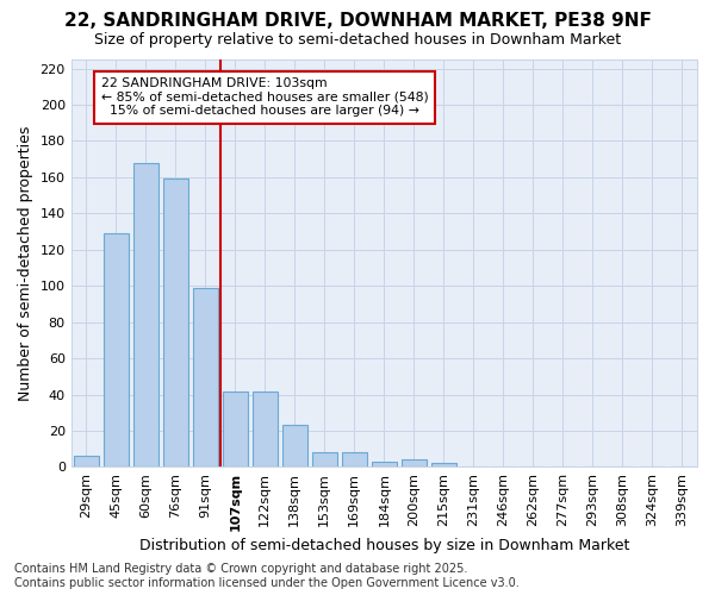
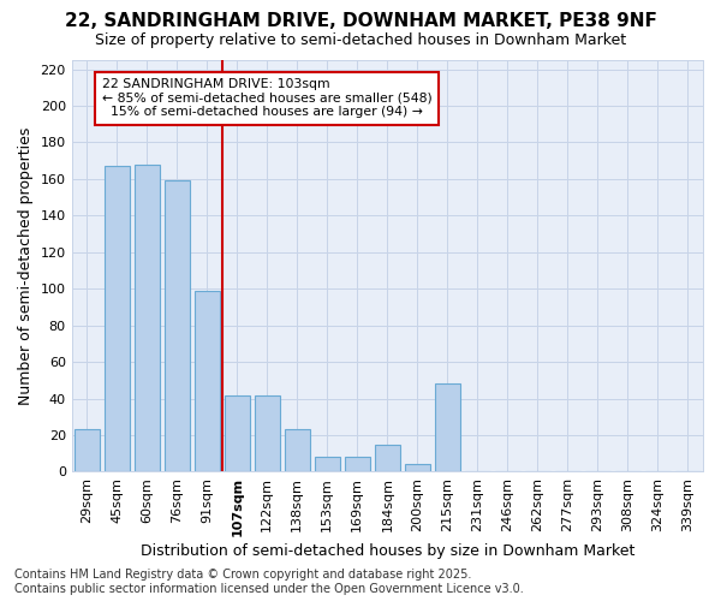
29sqm: 6 -> 23
45sqm: 129 -> 167
184sqm: 3 -> 15
215sqm: 2 -> 48
